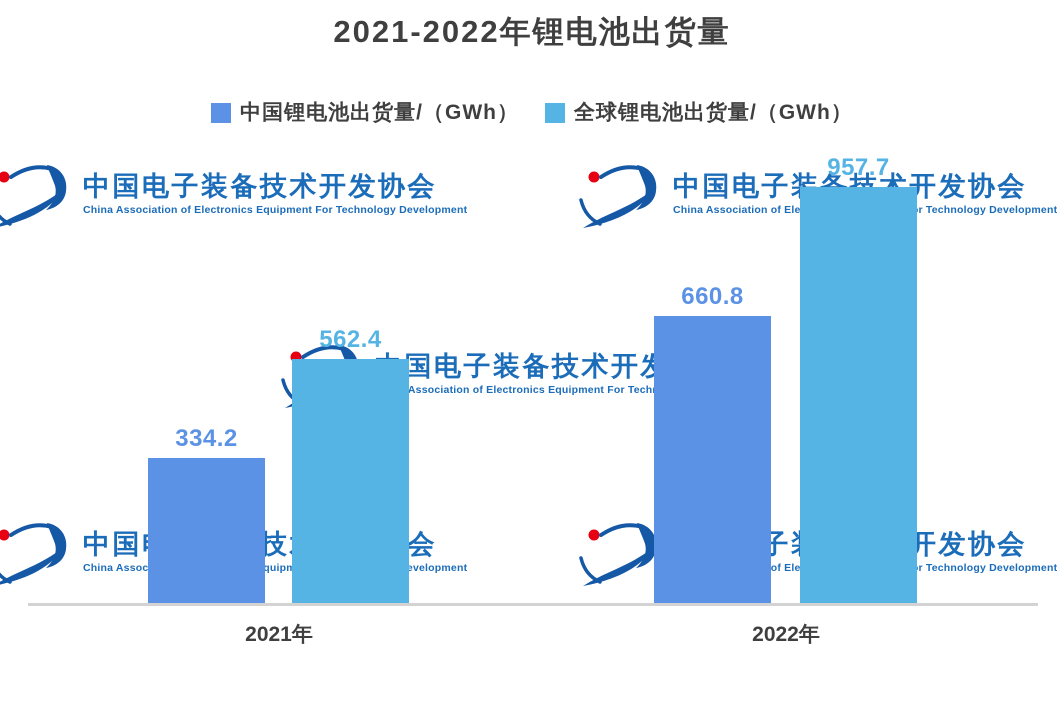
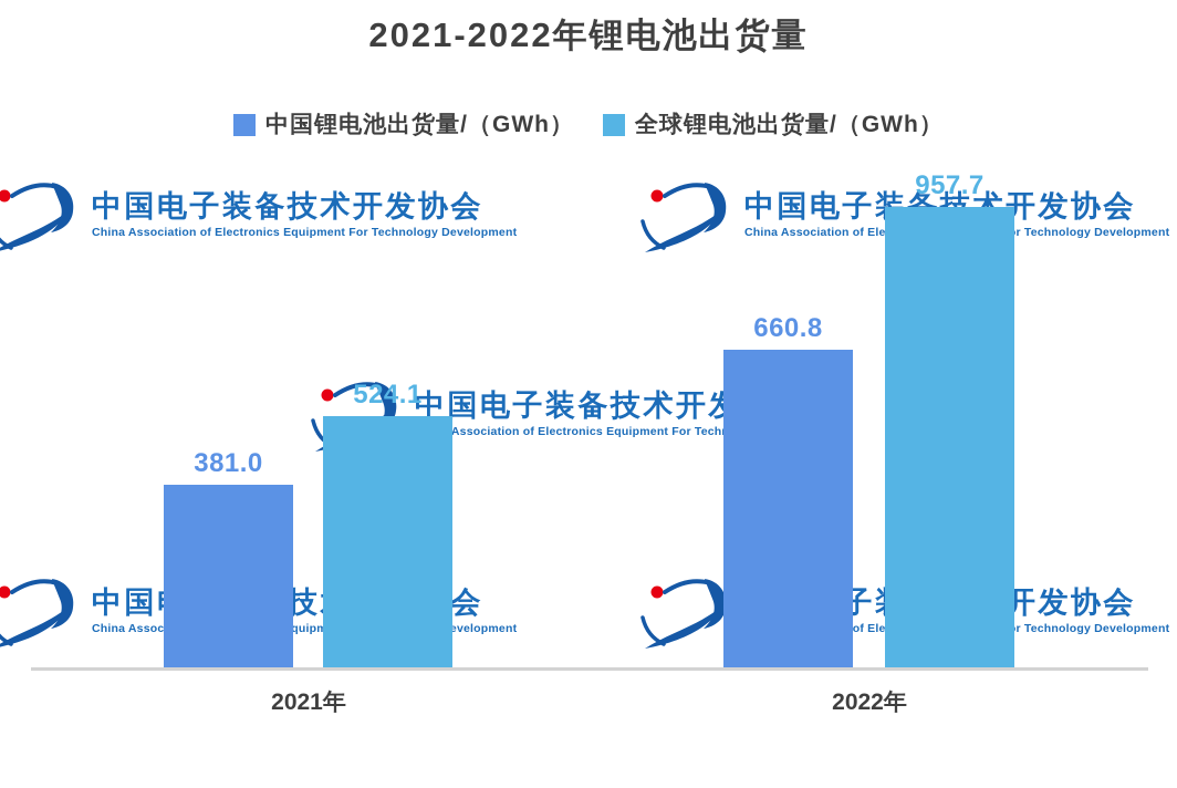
中国锂电池出货量/（GWh）/2021年: 334.2 -> 381.0
全球锂电池出货量/（GWh）/2021年: 562.4 -> 524.1
